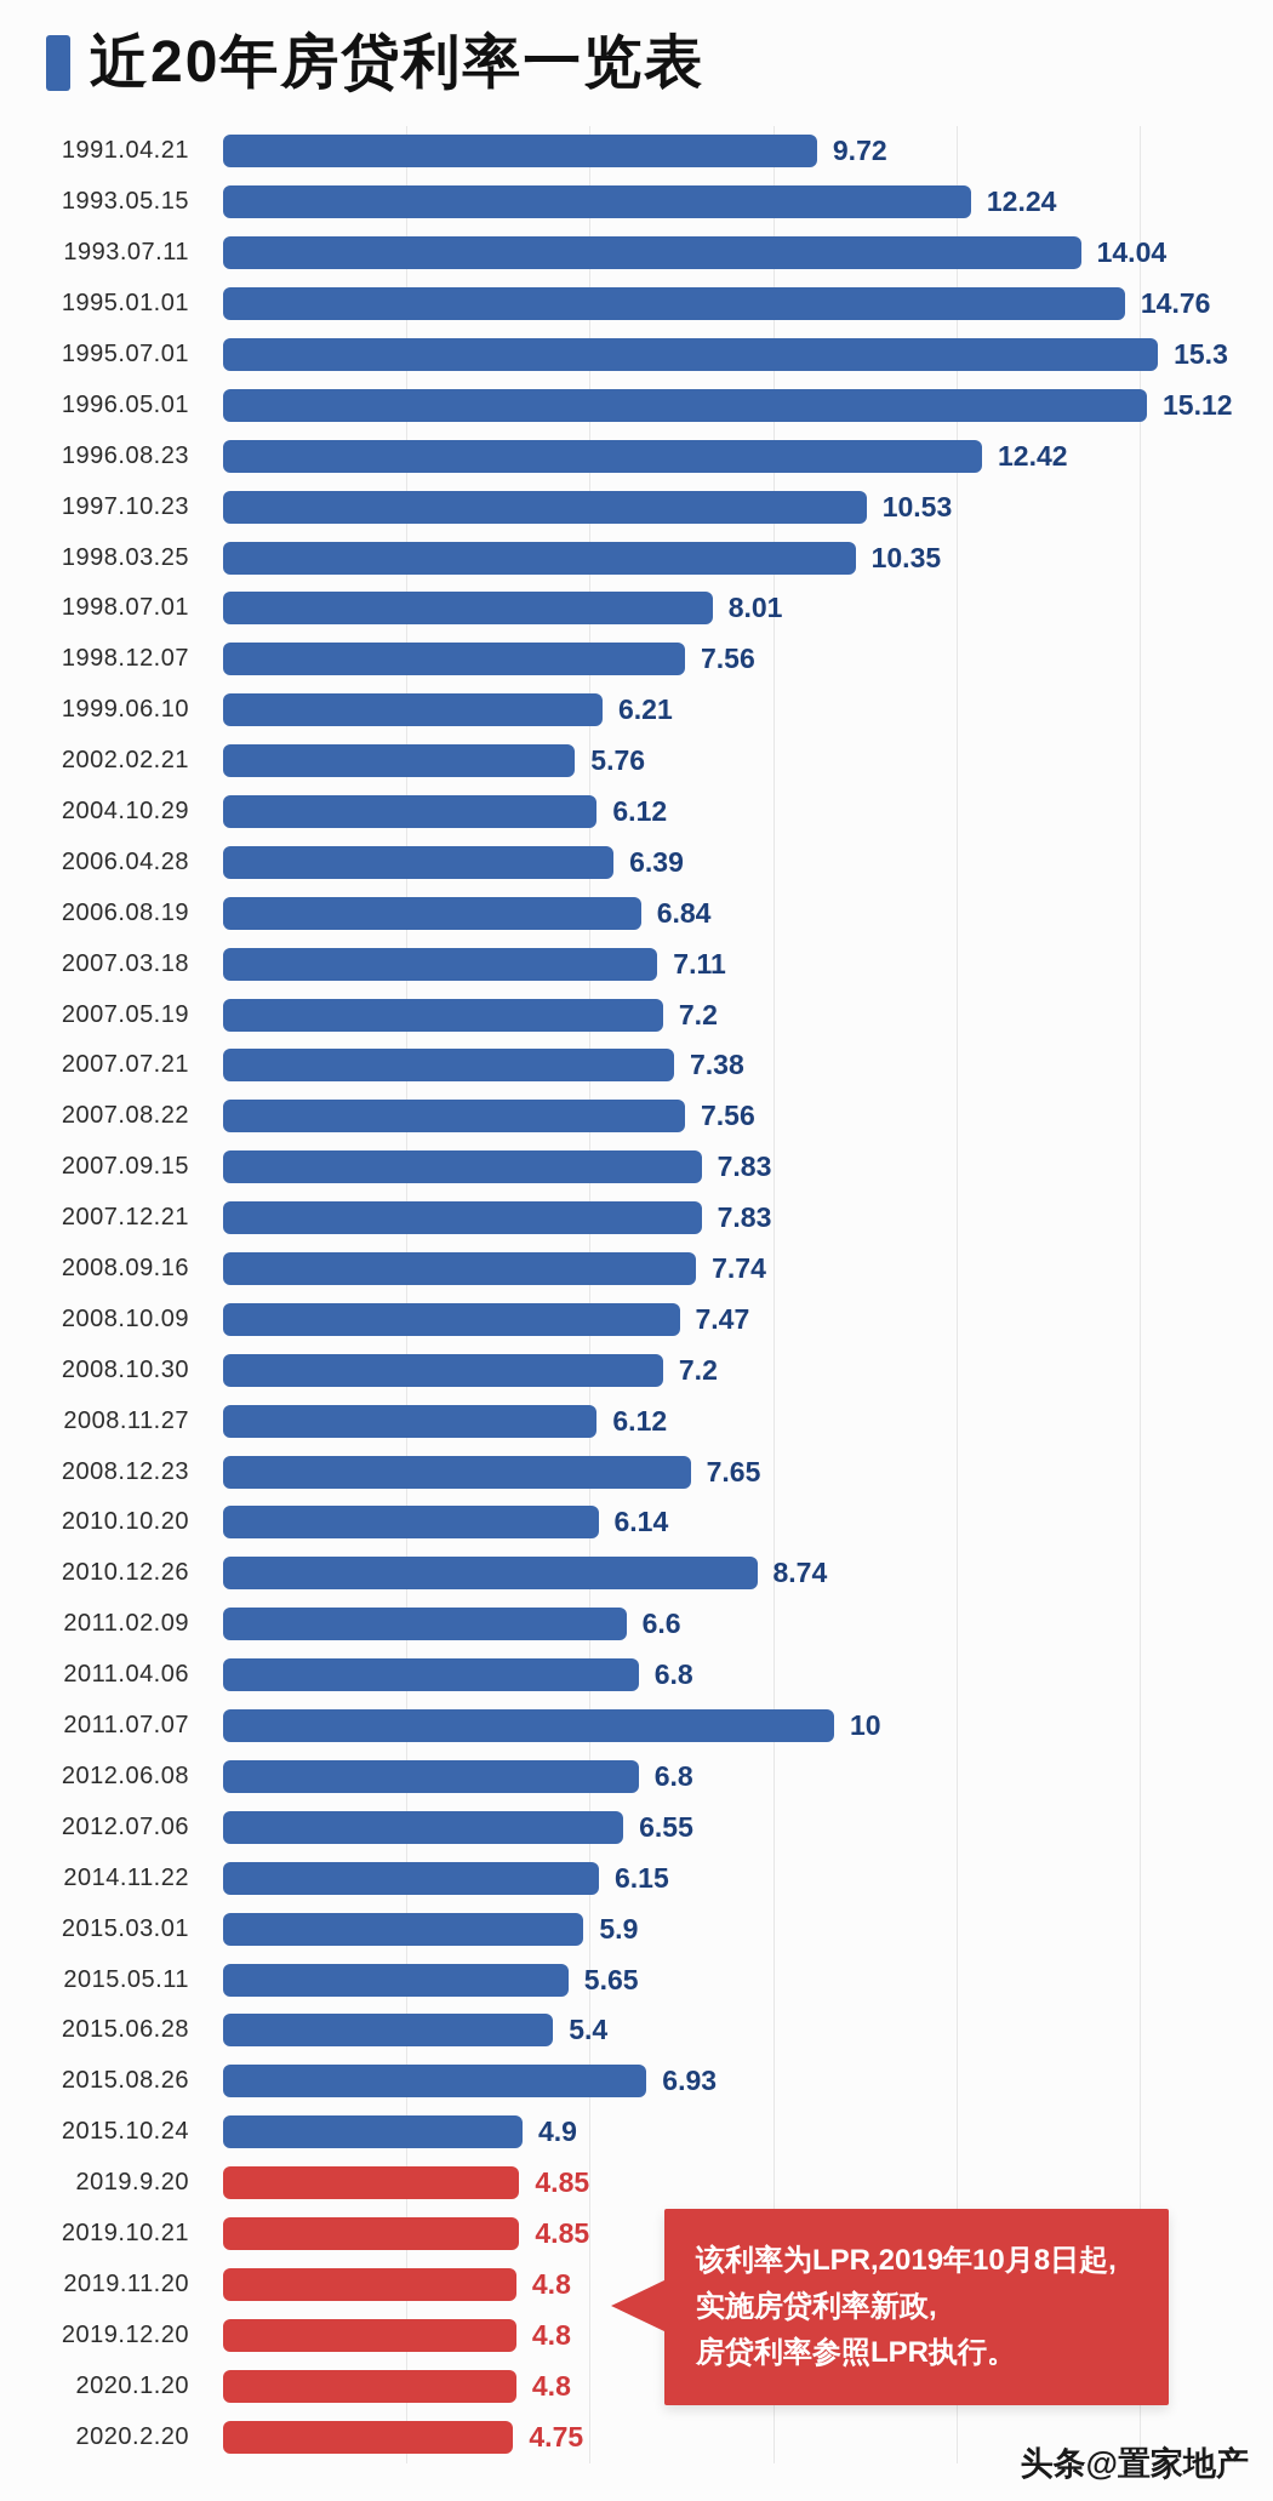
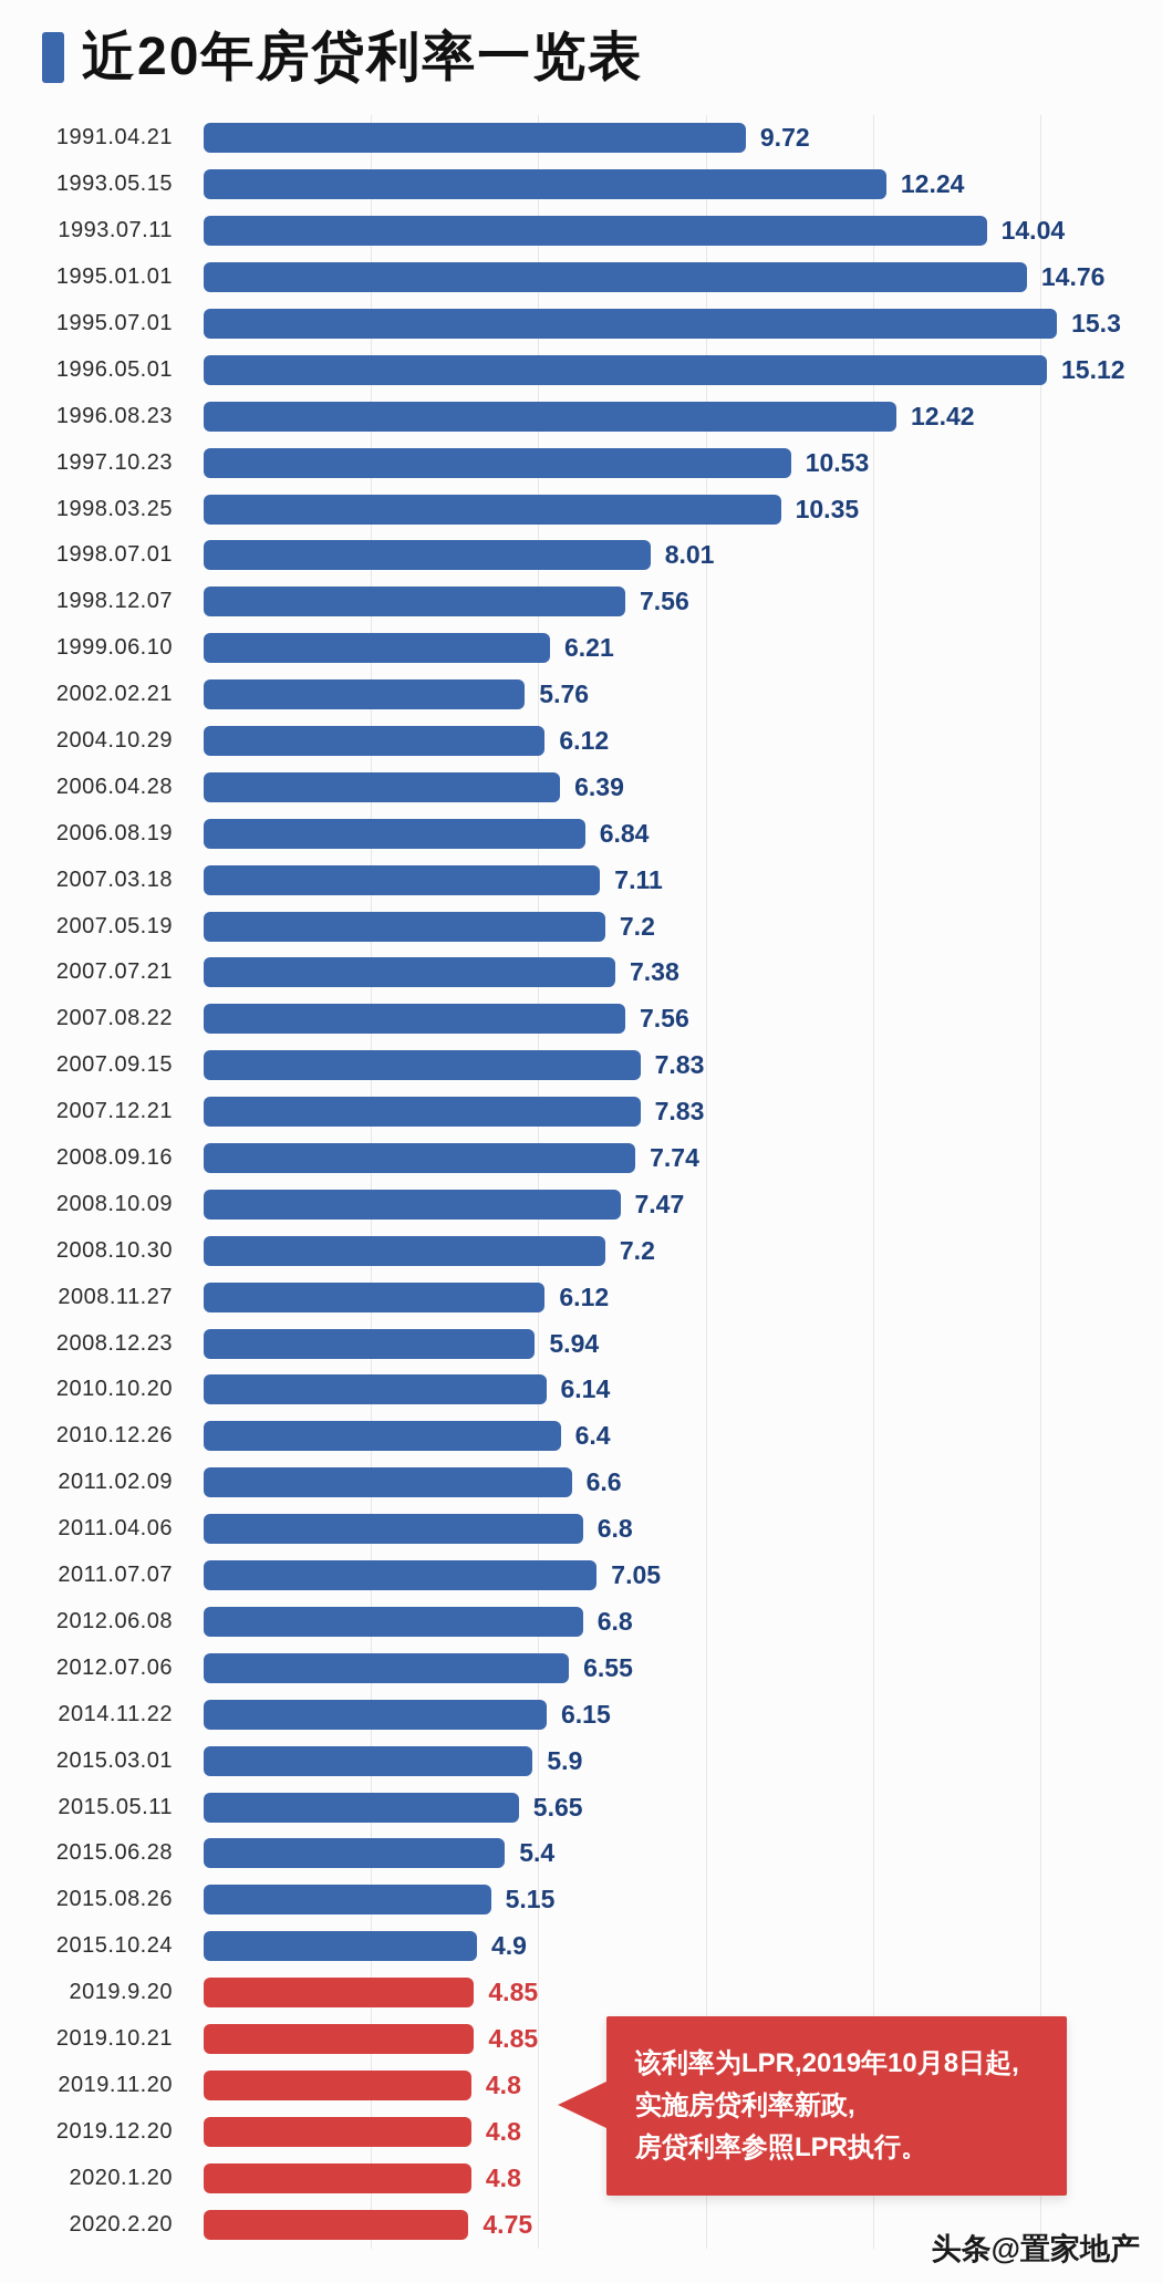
2008.12.23: 7.65 -> 5.94
2010.12.26: 8.74 -> 6.4
2011.07.07: 10 -> 7.05
2015.08.26: 6.93 -> 5.15
